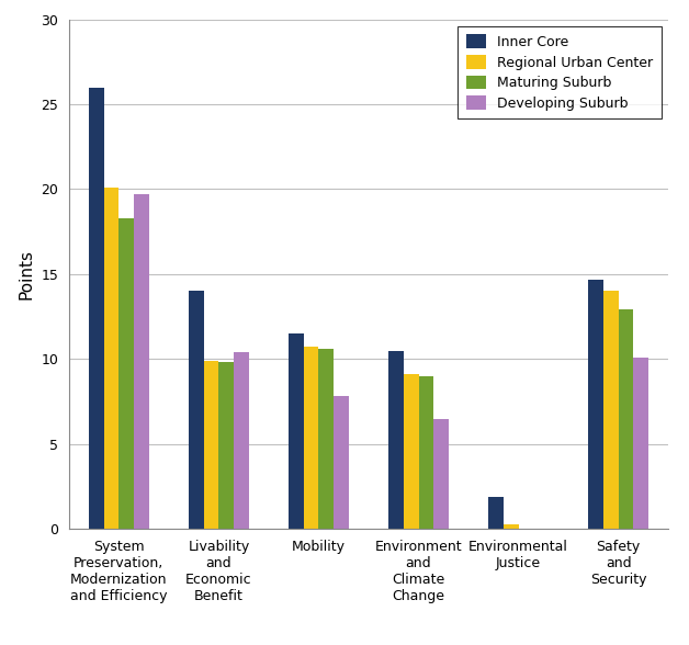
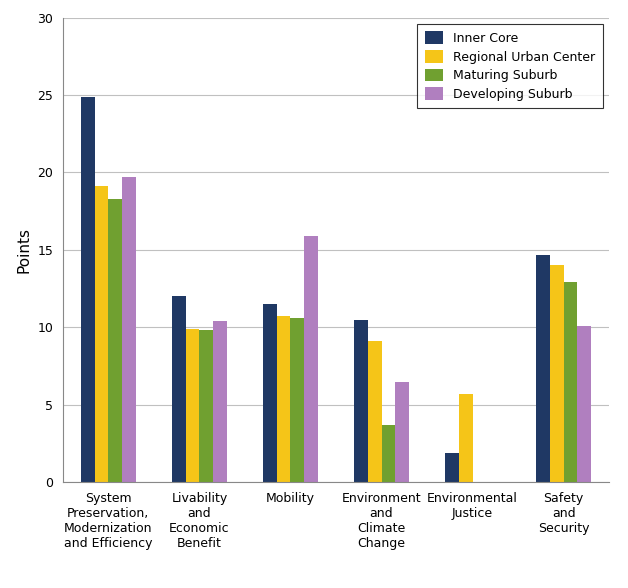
Inner Core/System Preservation, Modernization and Efficiency: 26.0 -> 24.9
Regional Urban Center/System Preservation, Modernization and Efficiency: 20.1 -> 19.1
Inner Core/Livability and Economic Benefit: 14.0 -> 12.0
Developing Suburb/Mobility: 7.8 -> 15.9
Maturing Suburb/Environment and Climate Change: 9.0 -> 3.7
Regional Urban Center/Environmental Justice: 0.3 -> 5.7
